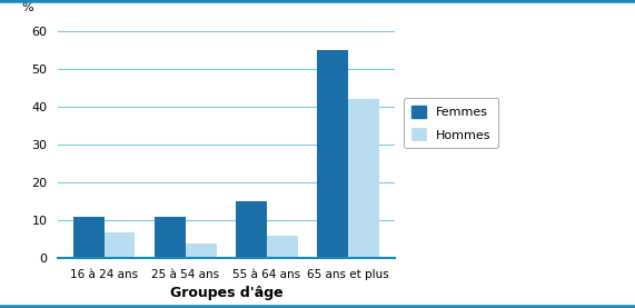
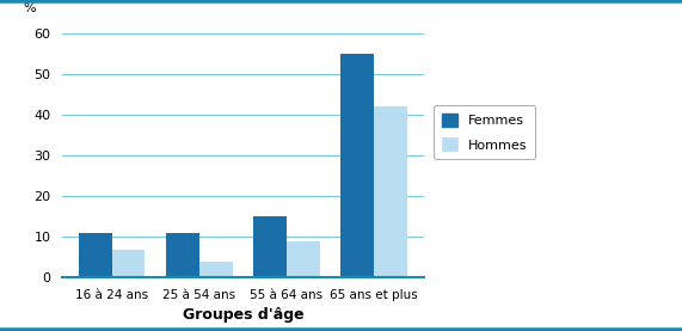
Hommes/55 à 64 ans: 6 -> 9
